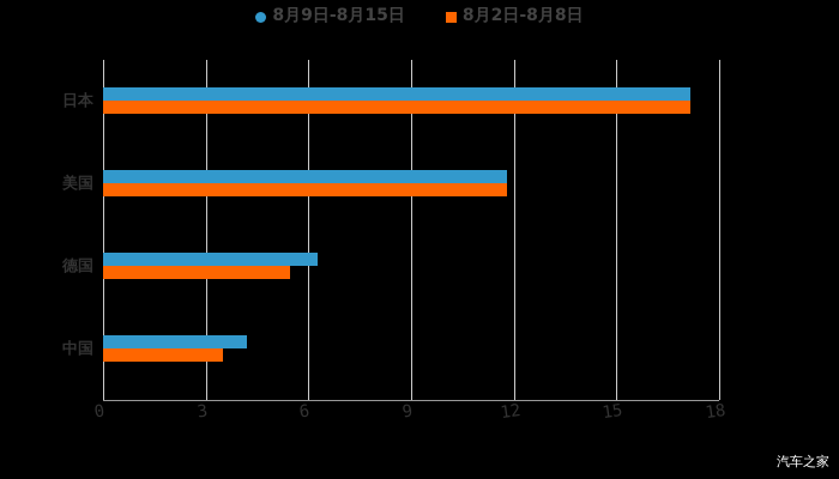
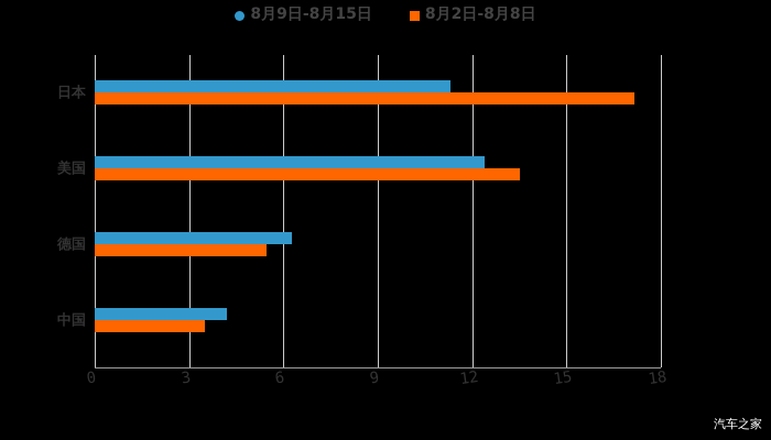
8月9日-8月15日/日本: 17.1 -> 11.3
8月9日-8月15日/美国: 11.8 -> 12.4
8月2日-8月8日/美国: 11.8 -> 13.5
